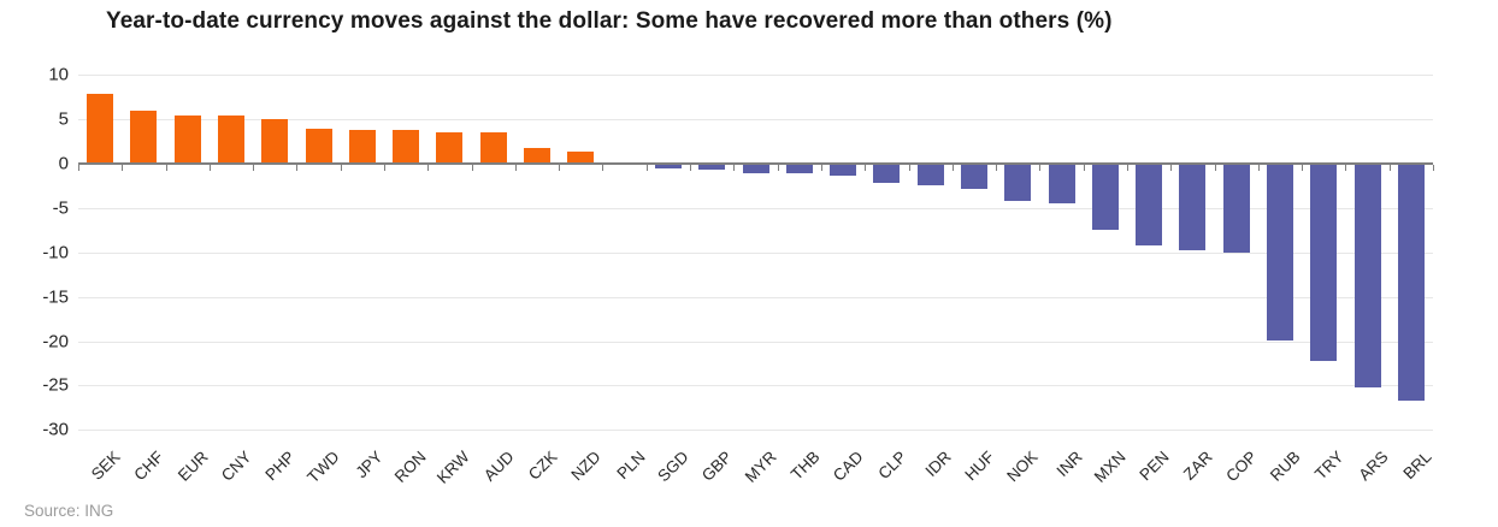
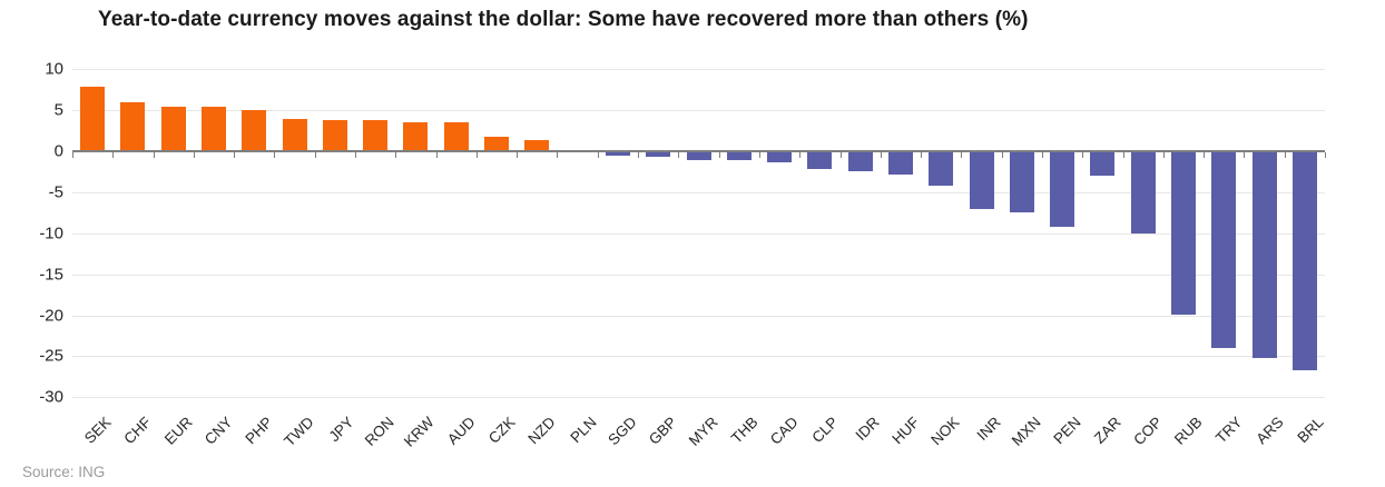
INR: -4 -> -7
ZAR: -10 -> -3
TRY: -22 -> -24
